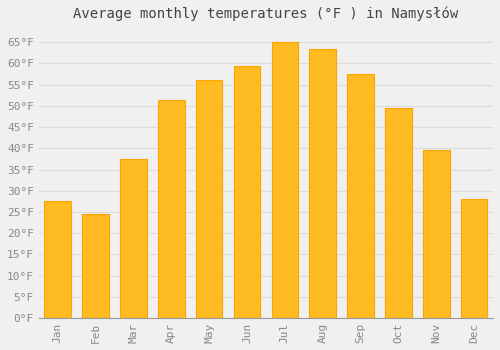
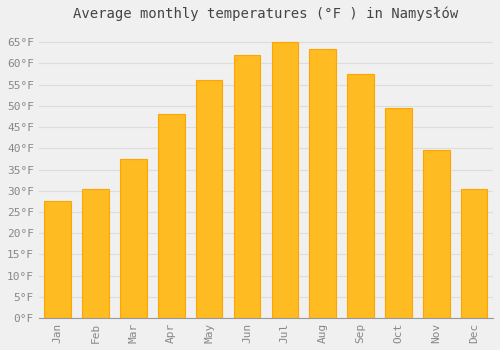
Feb: 24.5°F -> 30.5°F
Apr: 51.5°F -> 48.0°F
Jun: 59.5°F -> 62.0°F
Dec: 28.0°F -> 30.5°F
